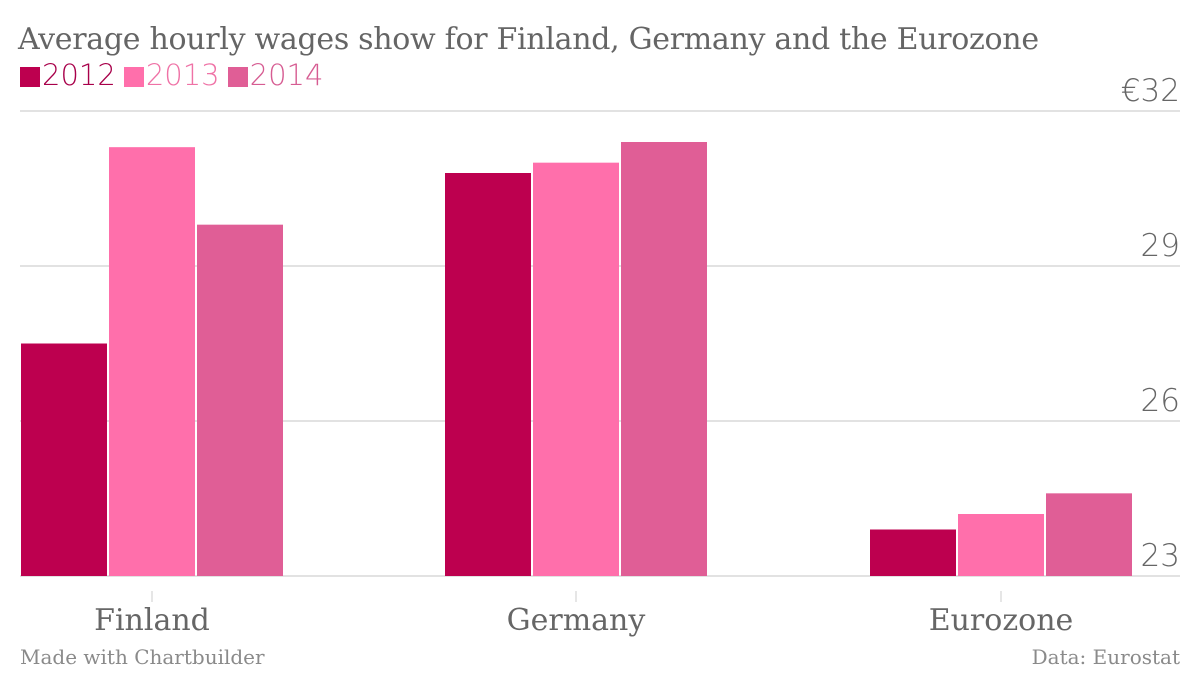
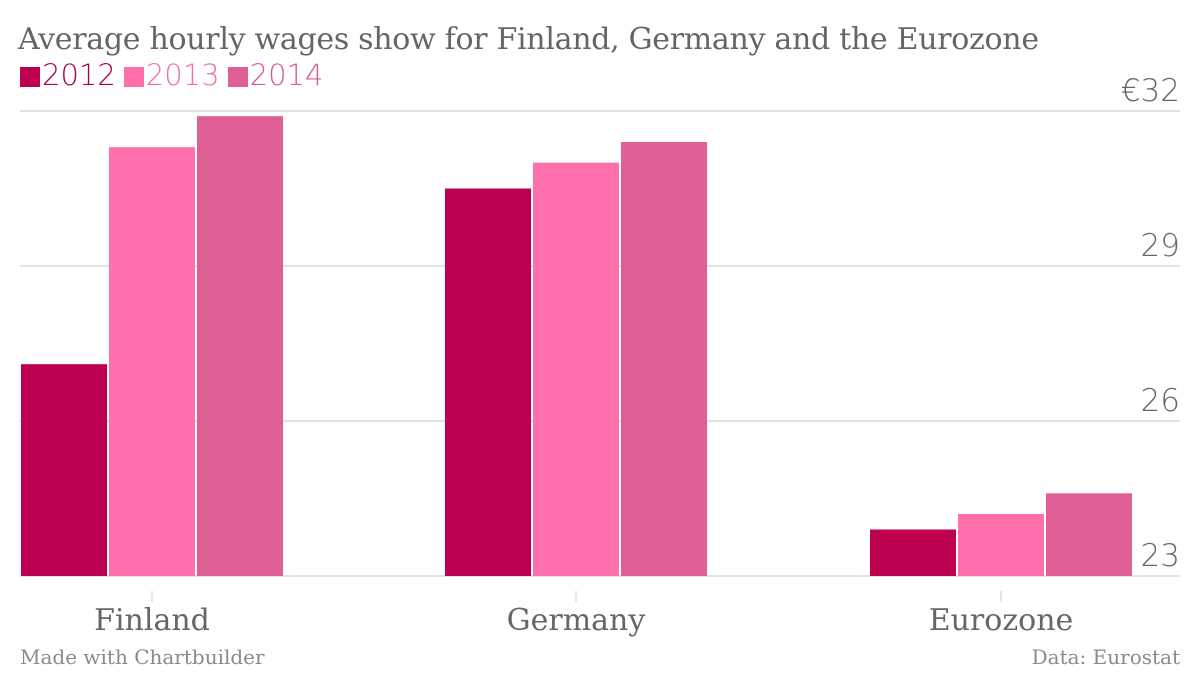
2012/Finland: €27.5 -> €27.1
2014/Finland: €29.8 -> €31.9
2012/Germany: €30.8 -> €30.5
